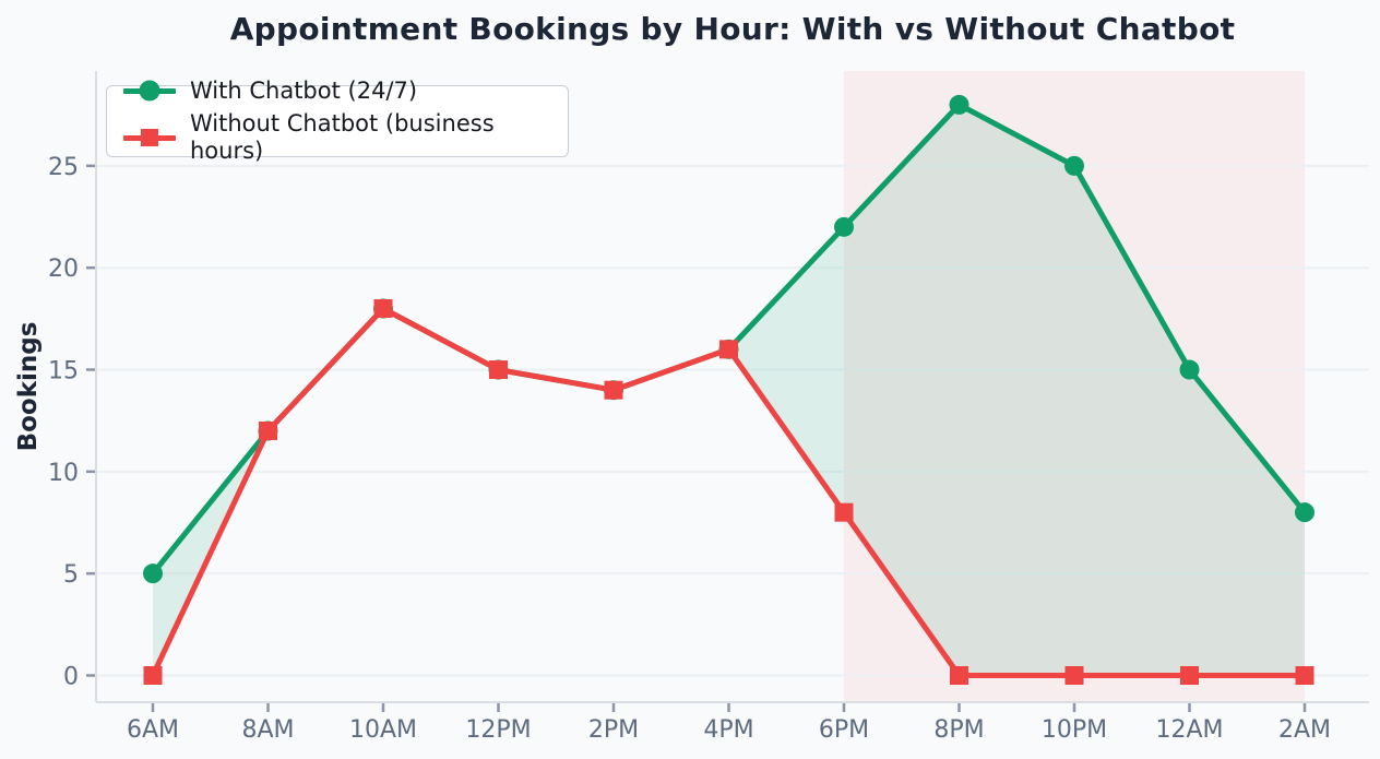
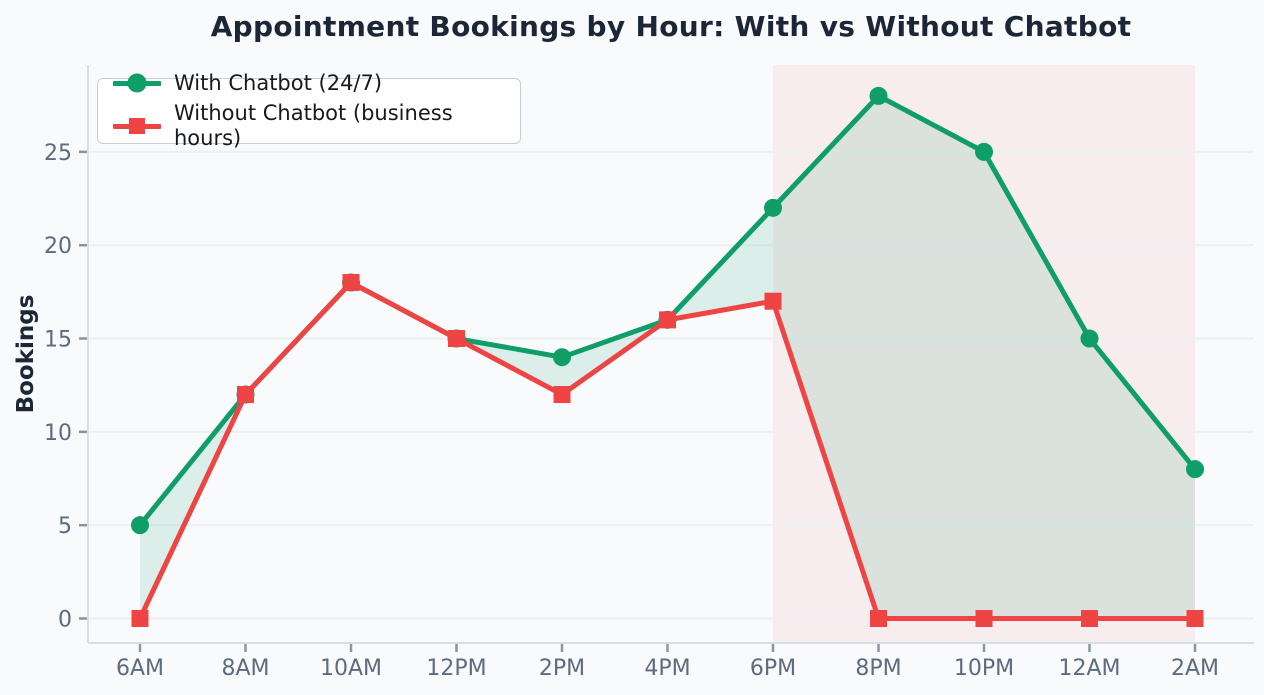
Without Chatbot (business hours)/2PM: 14 -> 12
Without Chatbot (business hours)/6PM: 8 -> 17
